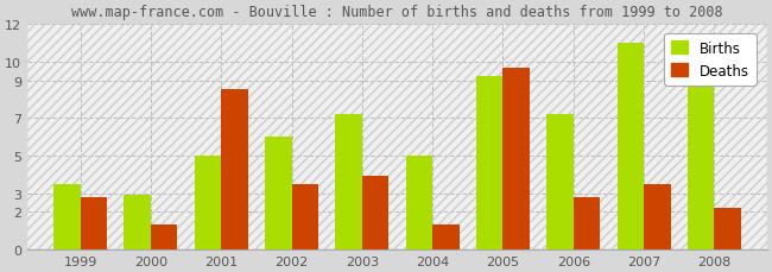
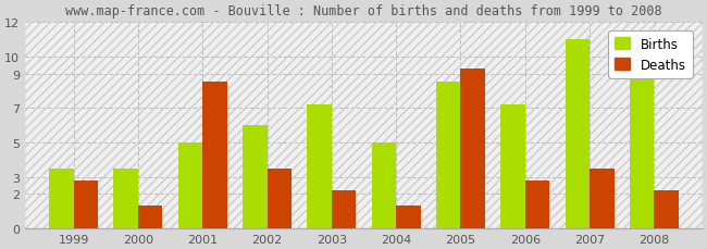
Births/2000: 2.9 -> 3.5
Deaths/2003: 3.9 -> 2.2
Births/2005: 9.2 -> 8.5
Deaths/2005: 9.7 -> 9.3
